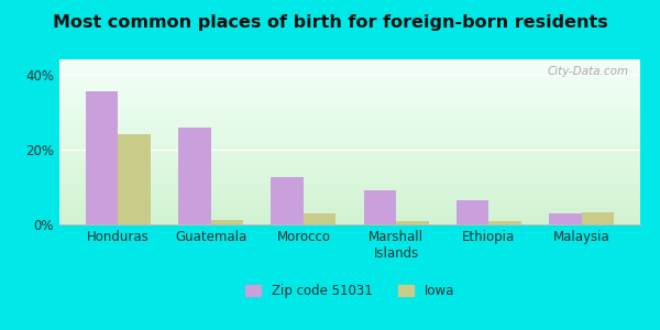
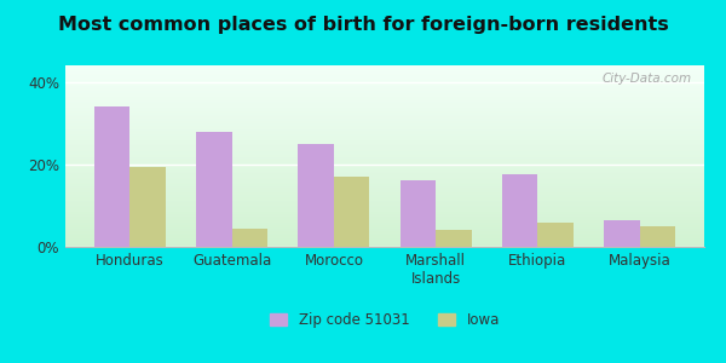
Zip code 51031/Honduras: 35.5% -> 34.0%
Iowa/Honduras: 24.2% -> 19.5%
Zip code 51031/Guatemala: 25.8% -> 28.0%
Iowa/Guatemala: 1.3% -> 4.5%
Zip code 51031/Morocco: 12.5% -> 25.0%
Iowa/Morocco: 3.0% -> 17.0%
Zip code 51031/Marshall Islands: 9.2% -> 16.0%
Iowa/Marshall Islands: 1.0% -> 4.0%
Zip code 51031/Ethiopia: 6.5% -> 17.5%
Iowa/Ethiopia: 0.8% -> 6.0%
Zip code 51031/Malaysia: 2.8% -> 6.5%
Iowa/Malaysia: 3.3% -> 5.0%
